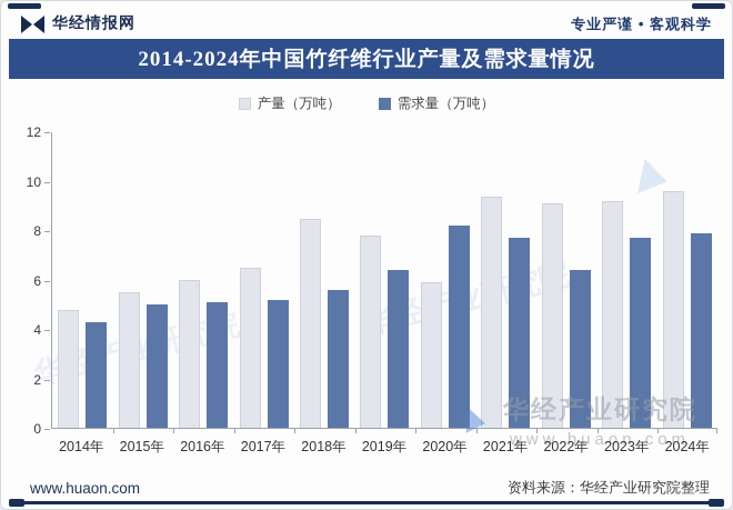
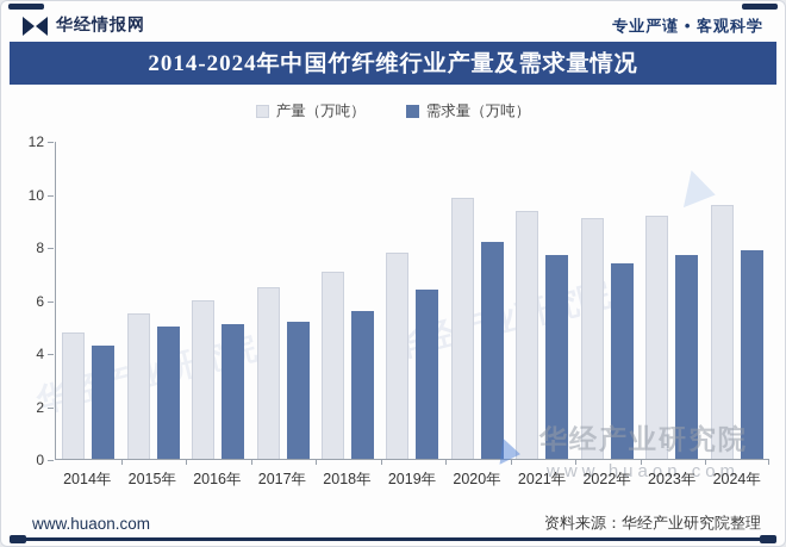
产量（万吨）/2018年: 8.5 -> 7.1
产量（万吨）/2020年: 5.9 -> 9.9
需求量（万吨）/2022年: 6.4 -> 7.4
